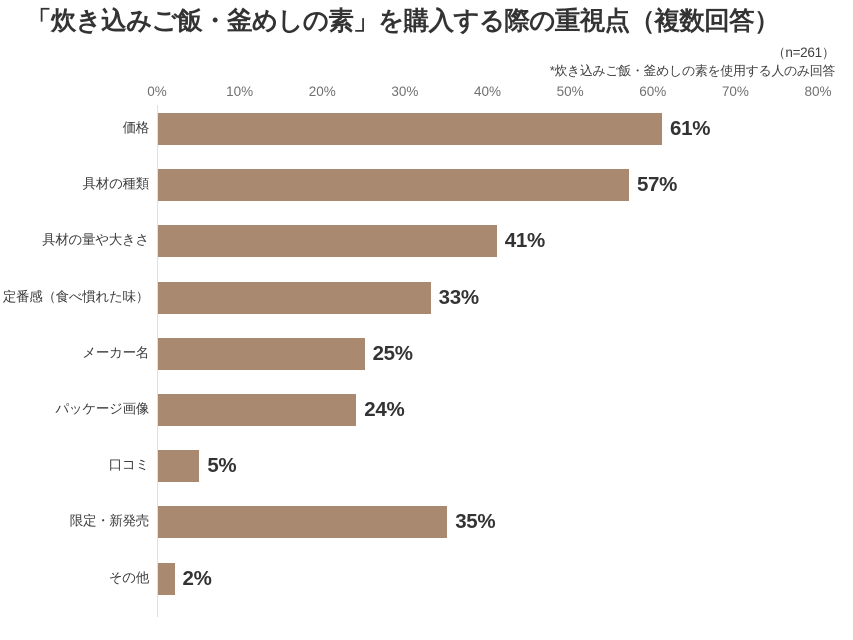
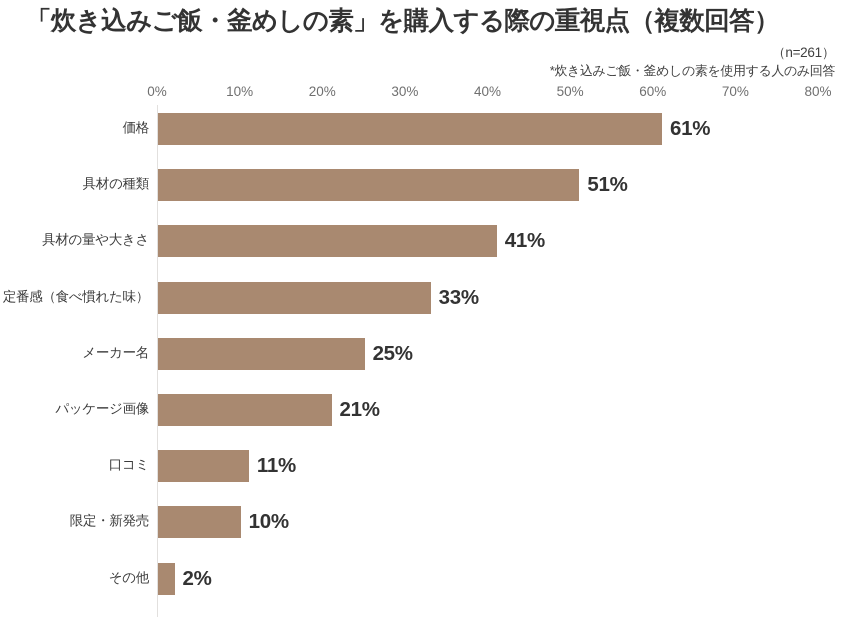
具材の種類: 57% -> 51%
パッケージ画像: 24% -> 21%
口コミ: 5% -> 11%
限定・新発売: 35% -> 10%
